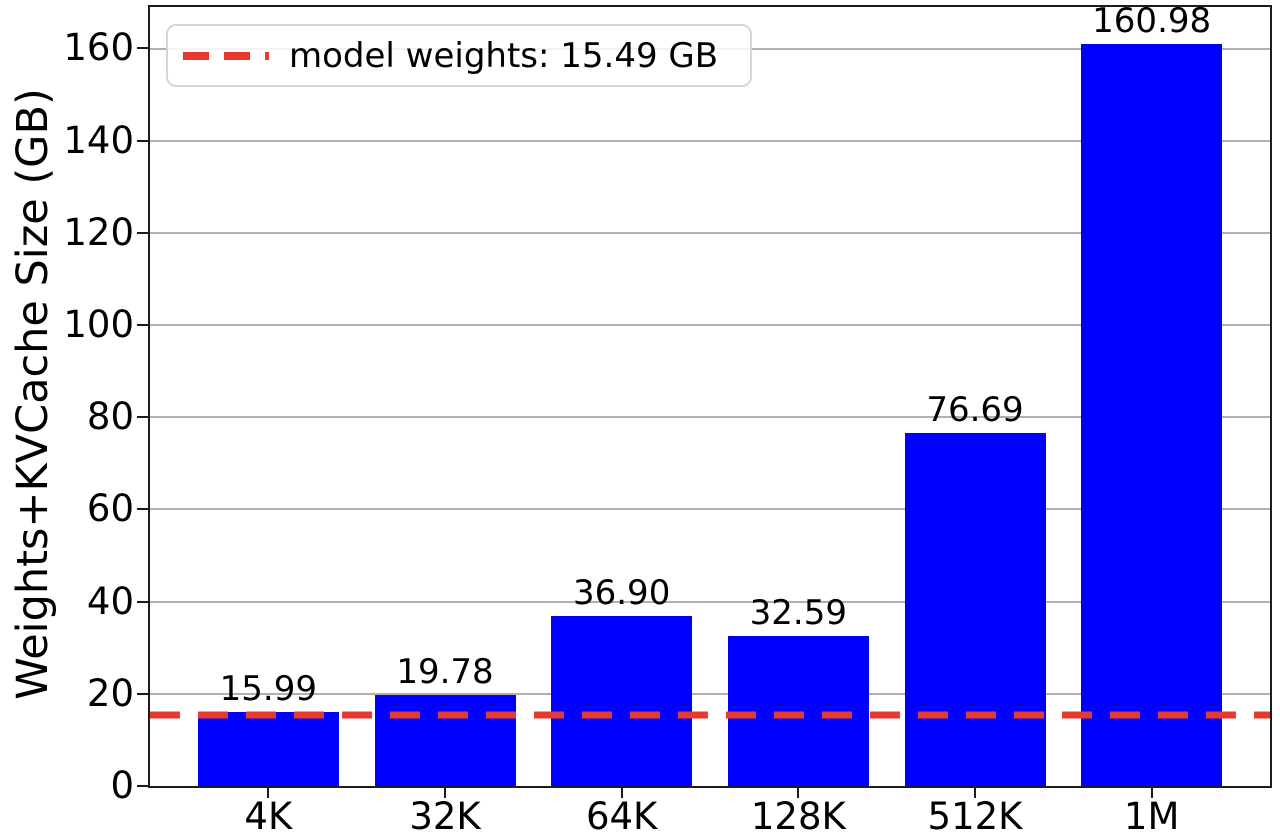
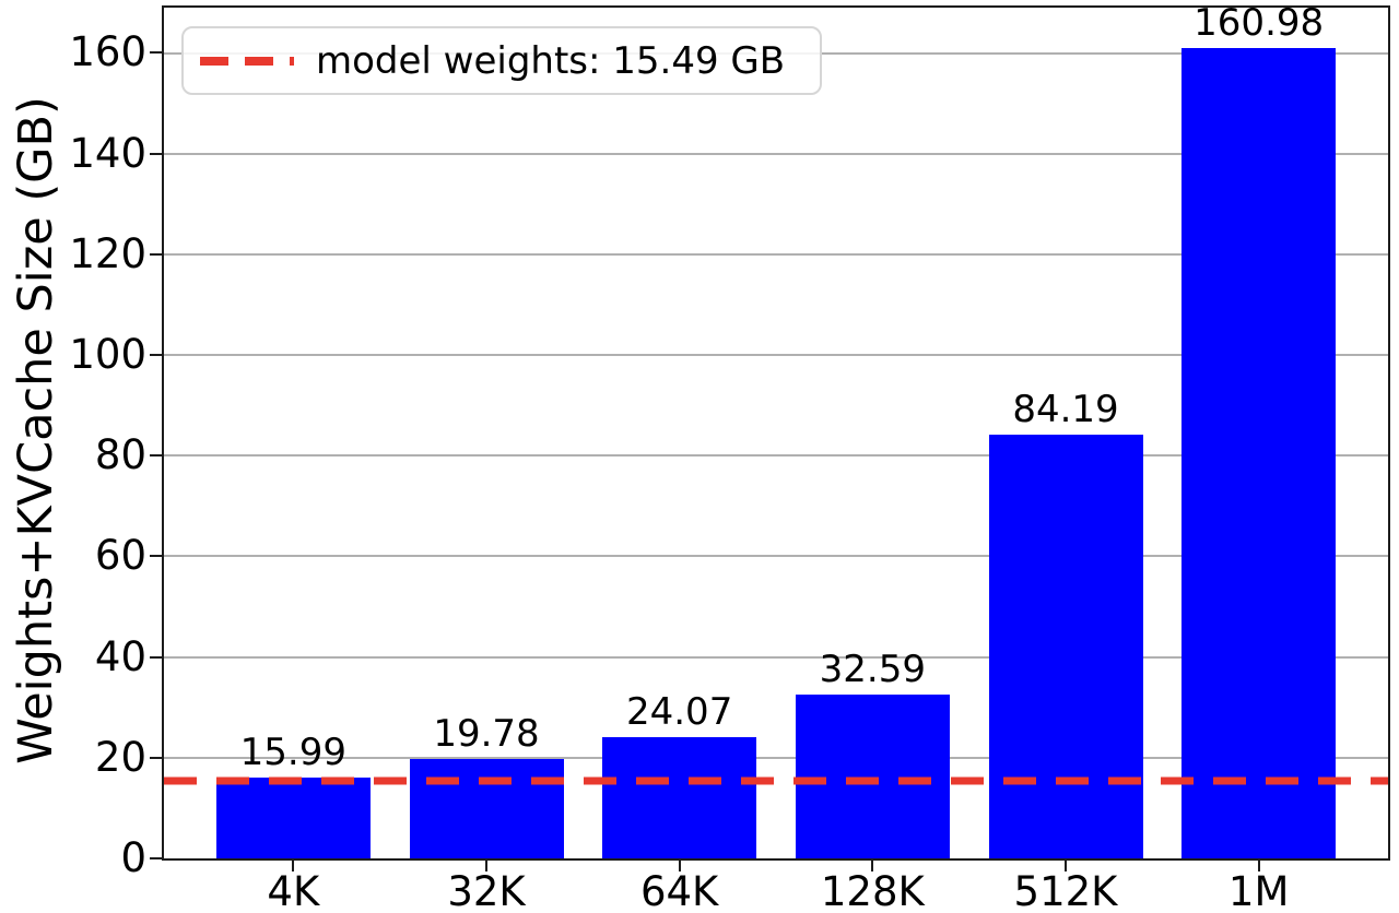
64K: 36.90 -> 24.07
512K: 76.69 -> 84.19
